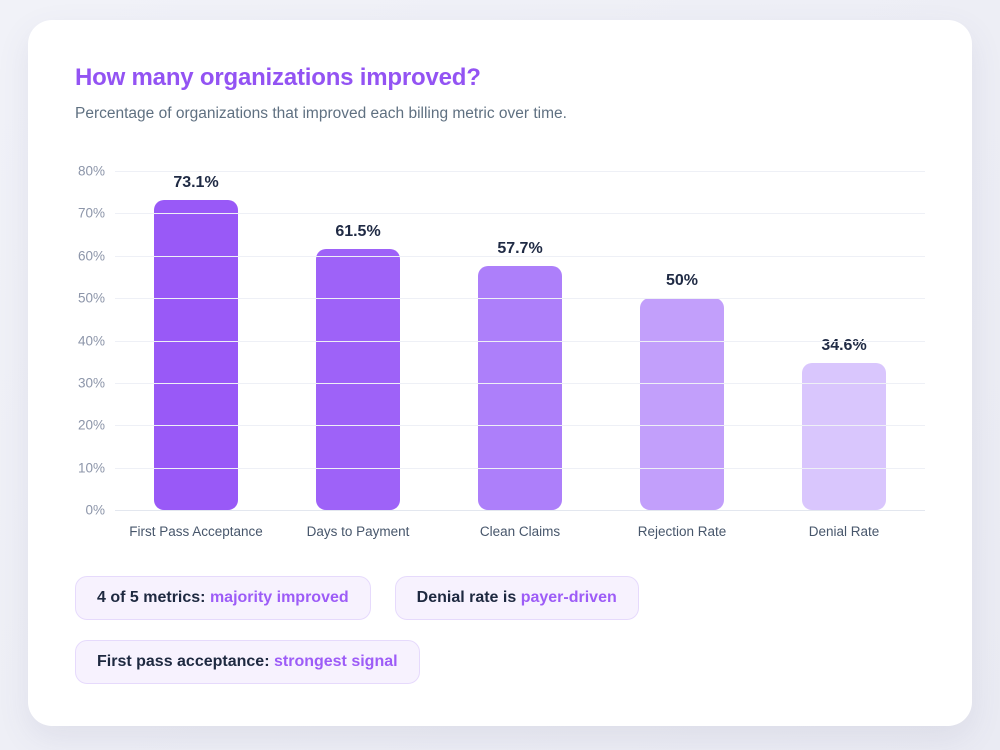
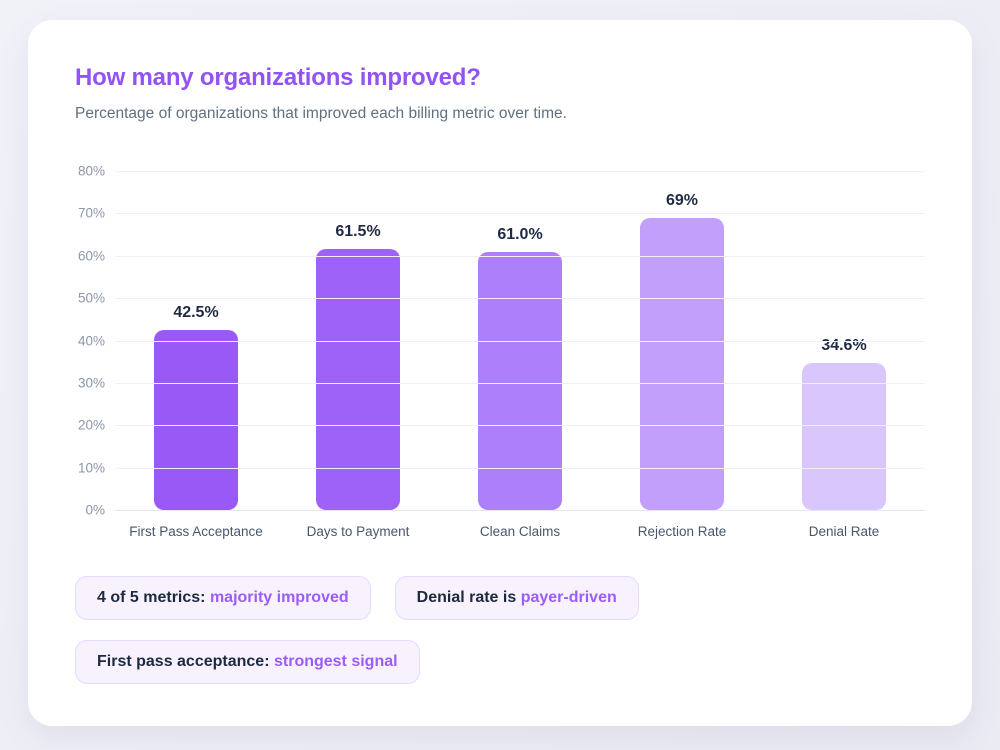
First Pass Acceptance: 73.1% -> 42.5%
Clean Claims: 57.7% -> 61.0%
Rejection Rate: 50% -> 69%
